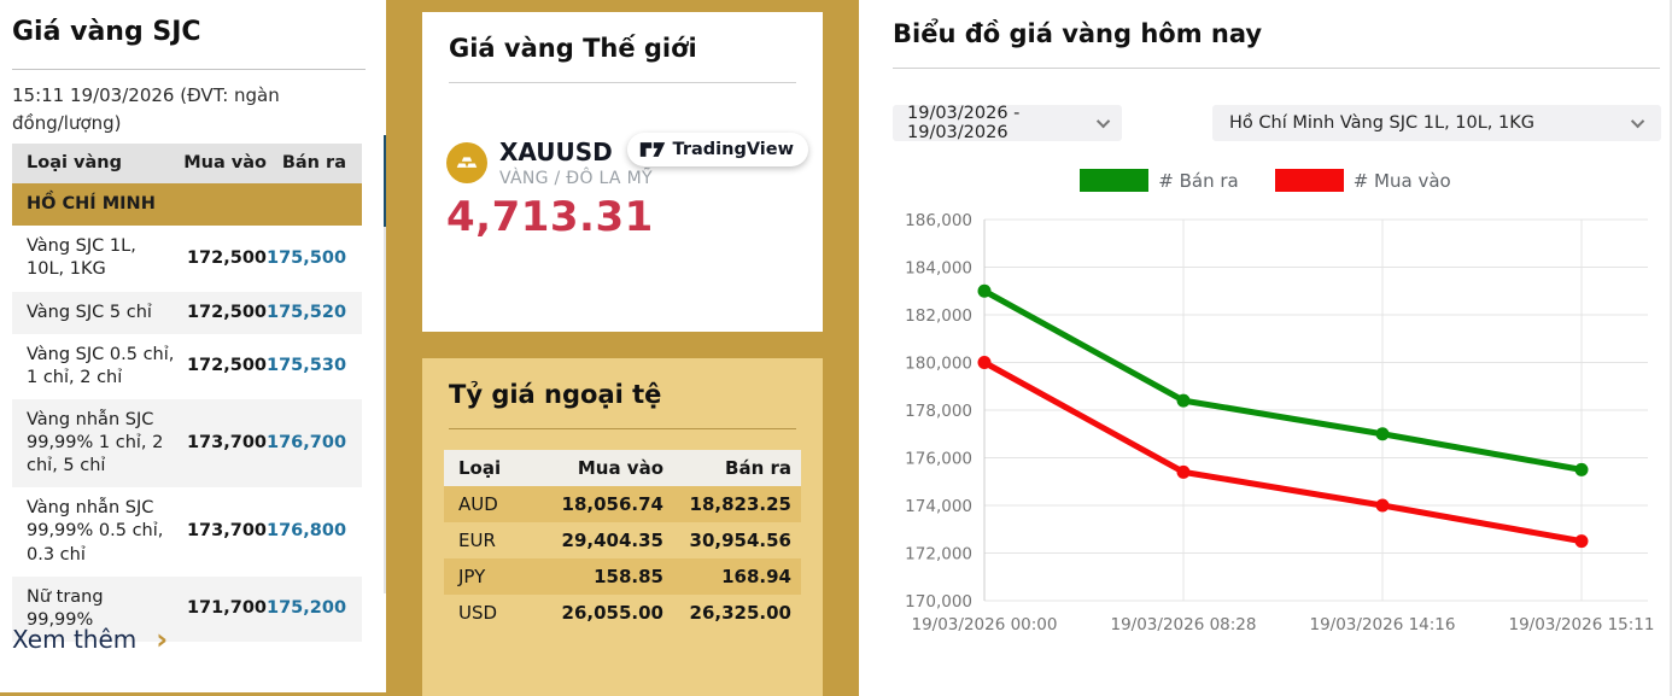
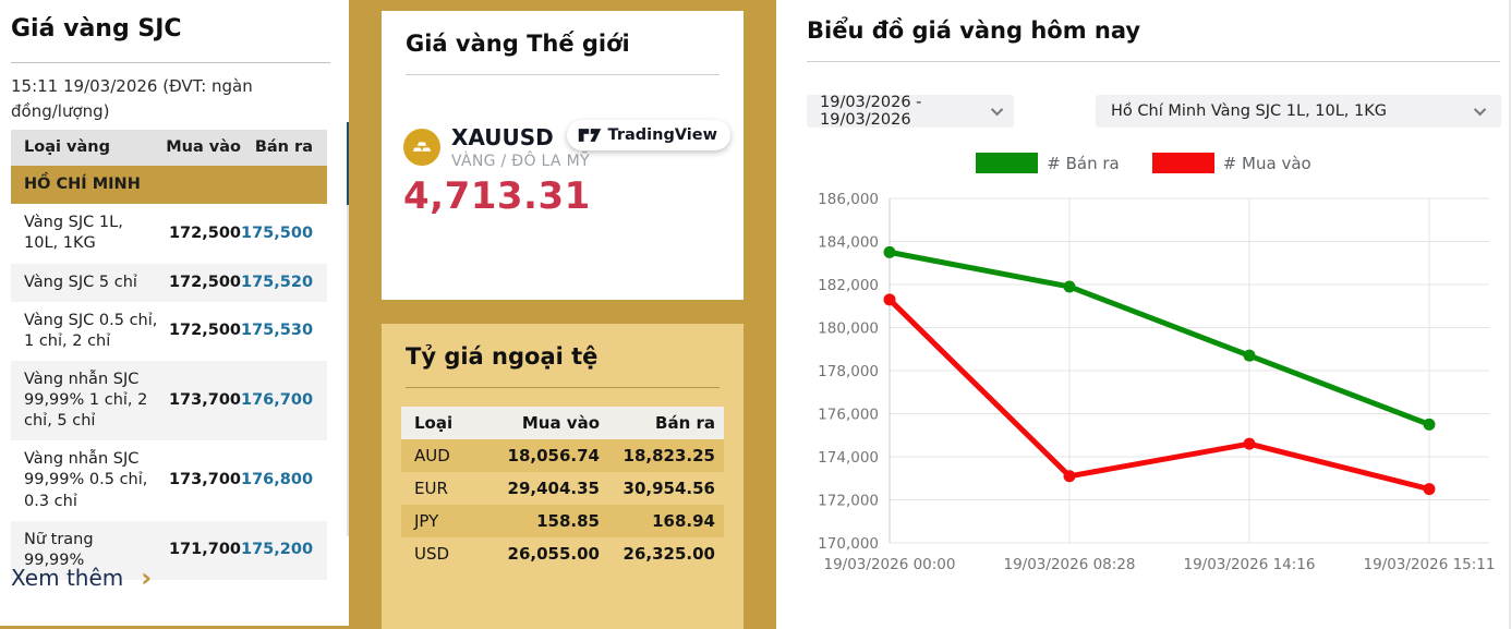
# Bán ra/19/03/2026 00:00: 183000 -> 183500
# Mua vào/19/03/2026 00:00: 180000 -> 181300
# Bán ra/19/03/2026 08:28: 178400 -> 181900
# Mua vào/19/03/2026 08:28: 175400 -> 173100
# Bán ra/19/03/2026 14:16: 177000 -> 178700
# Mua vào/19/03/2026 14:16: 174000 -> 174600
